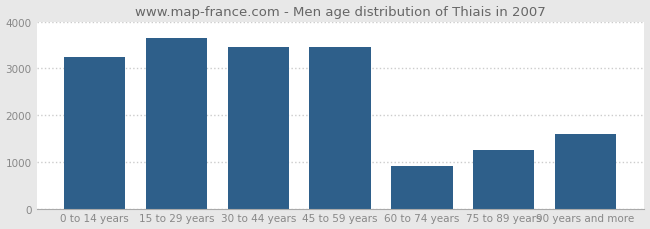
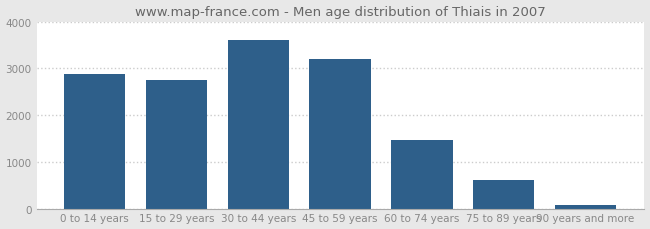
0 to 14 years: 3250 -> 2880
15 to 29 years: 3650 -> 2750
30 to 44 years: 3450 -> 3610
45 to 59 years: 3450 -> 3190
60 to 74 years: 900 -> 1470
75 to 89 years: 1250 -> 620
90 years and more: 1600 -> 80
